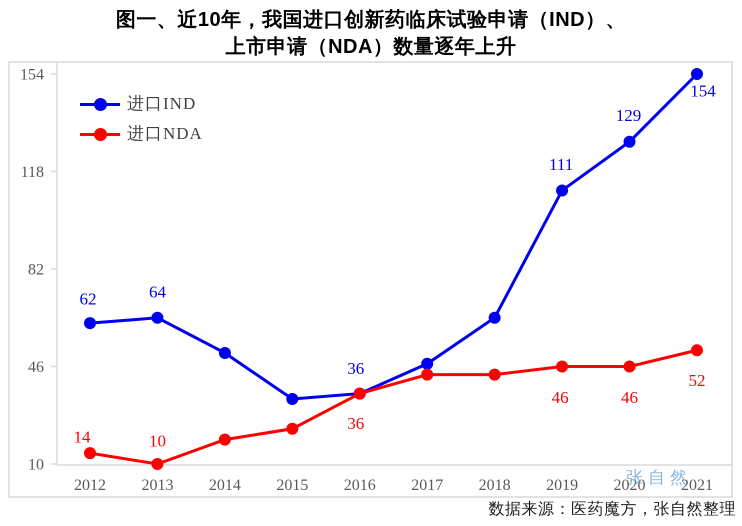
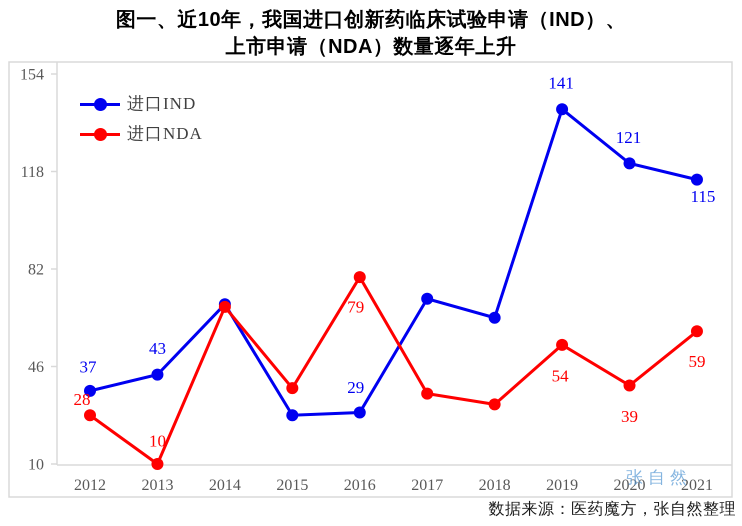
进口IND/2012: 62 -> 37
进口NDA/2012: 14 -> 28
进口IND/2013: 64 -> 43
进口IND/2014: 51 -> 69
进口NDA/2014: 19 -> 68
进口IND/2015: 34 -> 28
进口NDA/2015: 23 -> 38
进口IND/2016: 36 -> 29
进口NDA/2016: 36 -> 79
进口IND/2017: 47 -> 71
进口NDA/2017: 43 -> 36
进口NDA/2018: 43 -> 32
进口IND/2019: 111 -> 141
进口NDA/2019: 46 -> 54
进口IND/2020: 129 -> 121
进口NDA/2020: 46 -> 39
进口IND/2021: 154 -> 115
进口NDA/2021: 52 -> 59
